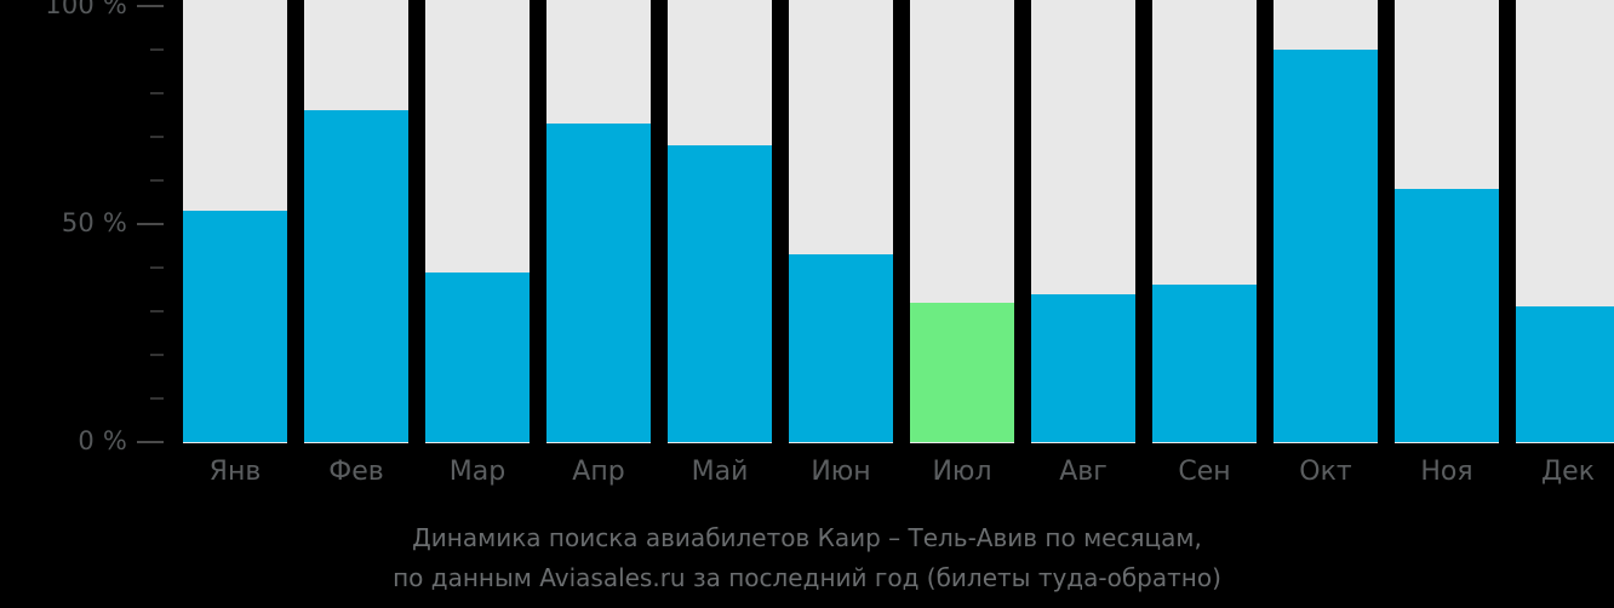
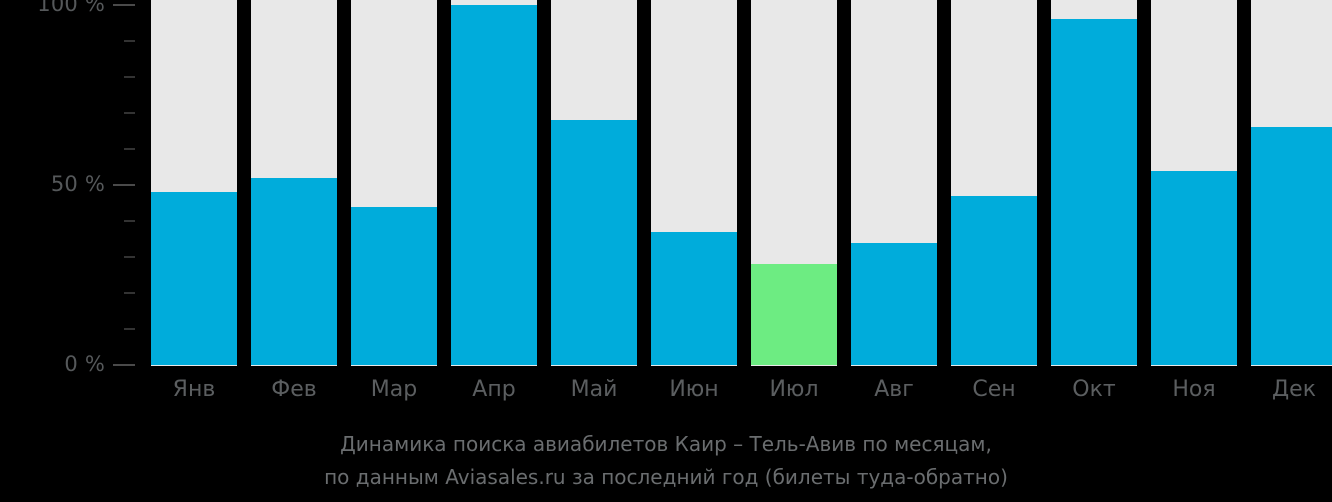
Янв: 53% -> 48%
Фев: 76% -> 52%
Мар: 39% -> 44%
Апр: 73% -> 100%
Июн: 43% -> 37%
Июл: 32% -> 28%
Сен: 36% -> 47%
Окт: 90% -> 96%
Ноя: 58% -> 54%
Дек: 31% -> 66%
